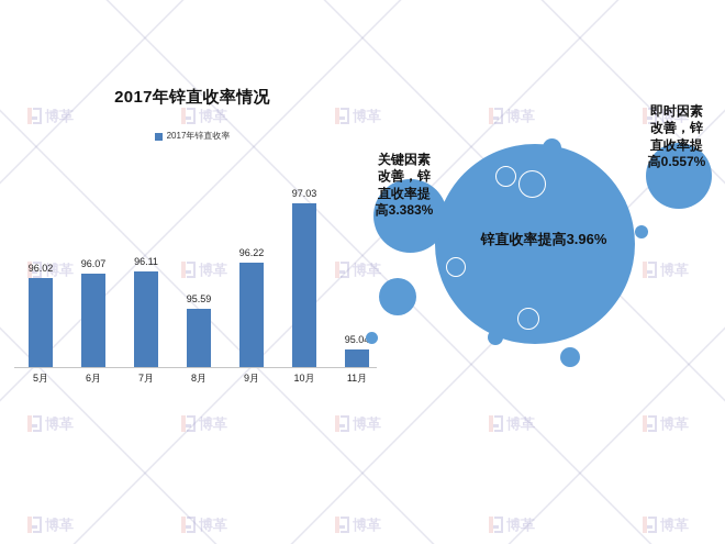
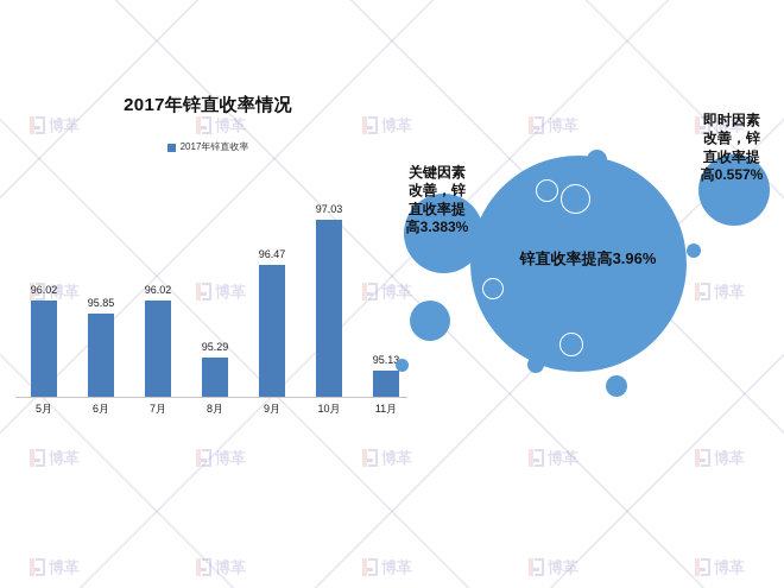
6月: 96.07 -> 95.85
7月: 96.11 -> 96.02
8月: 95.59 -> 95.29
9月: 96.22 -> 96.47
11月: 95.04 -> 95.13
